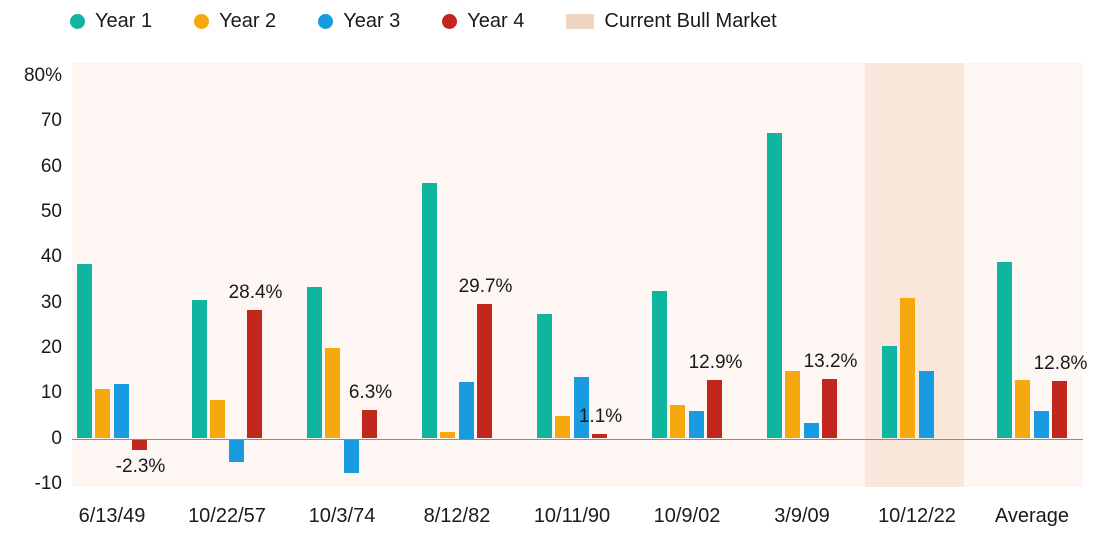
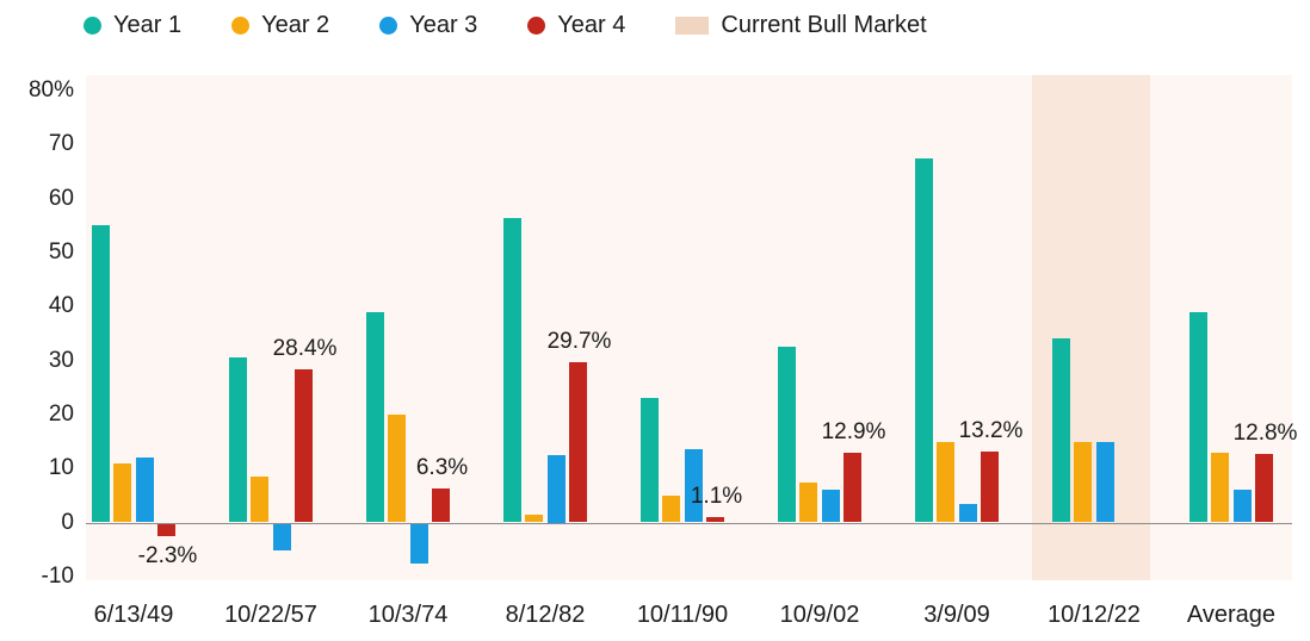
Year 1/6/13/49: 38% -> 55%
Year 1/10/3/74: 34% -> 39%
Year 1/10/11/90: 28% -> 23%
Year 1/10/12/22: 20% -> 34%
Year 2/10/12/22: 31% -> 15%
